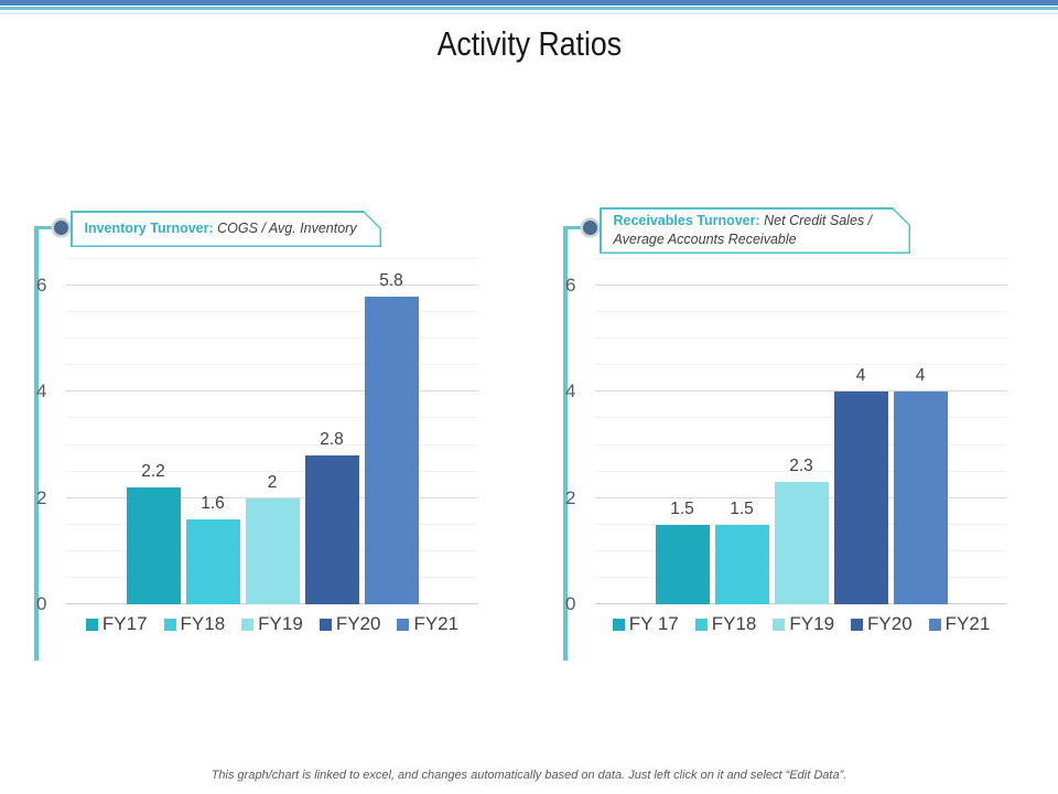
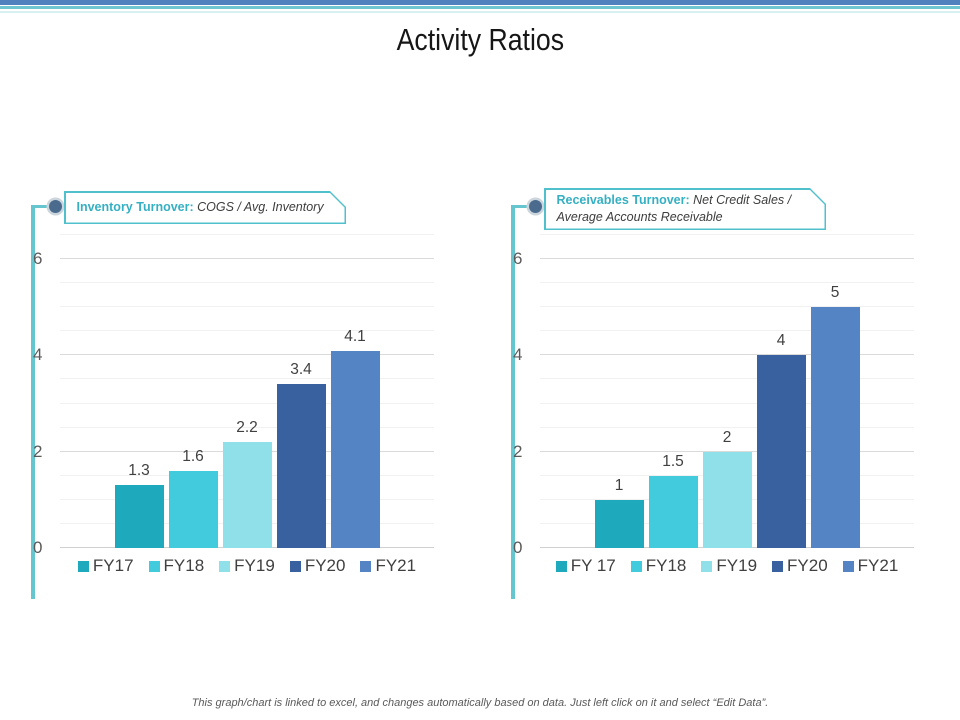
Inventory Turnover:/FY17: 2.2 -> 1.3
Inventory Turnover:/FY19: 2 -> 2.2
Inventory Turnover:/FY20: 2.8 -> 3.4
Inventory Turnover:/FY21: 5.8 -> 4.1
Receivables Turnover:/FY 17: 1.5 -> 1
Receivables Turnover:/FY19: 2.3 -> 2
Receivables Turnover:/FY21: 4 -> 5
